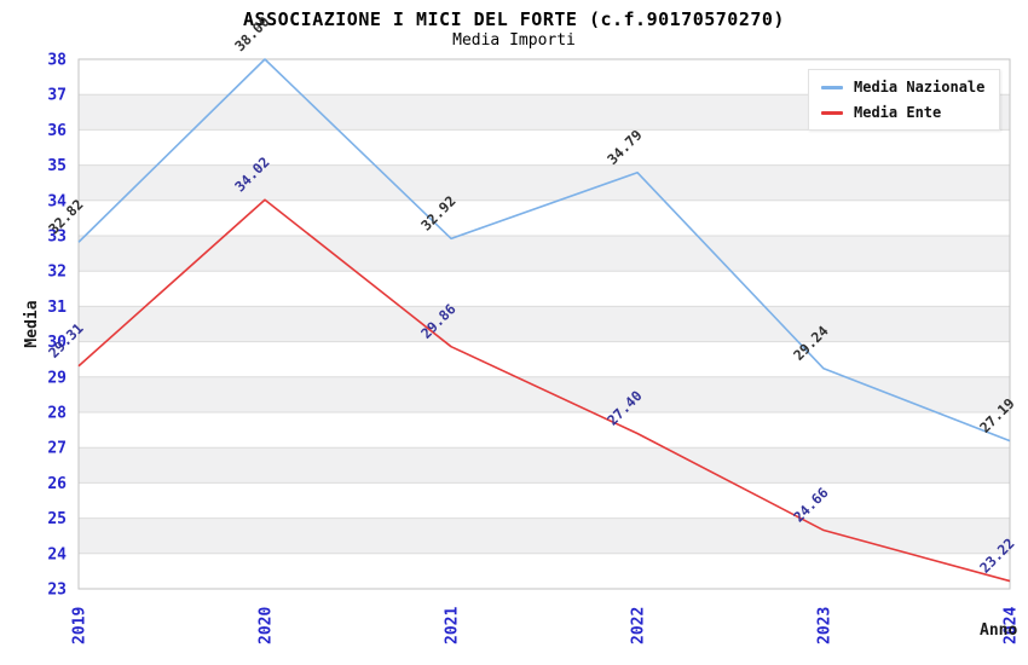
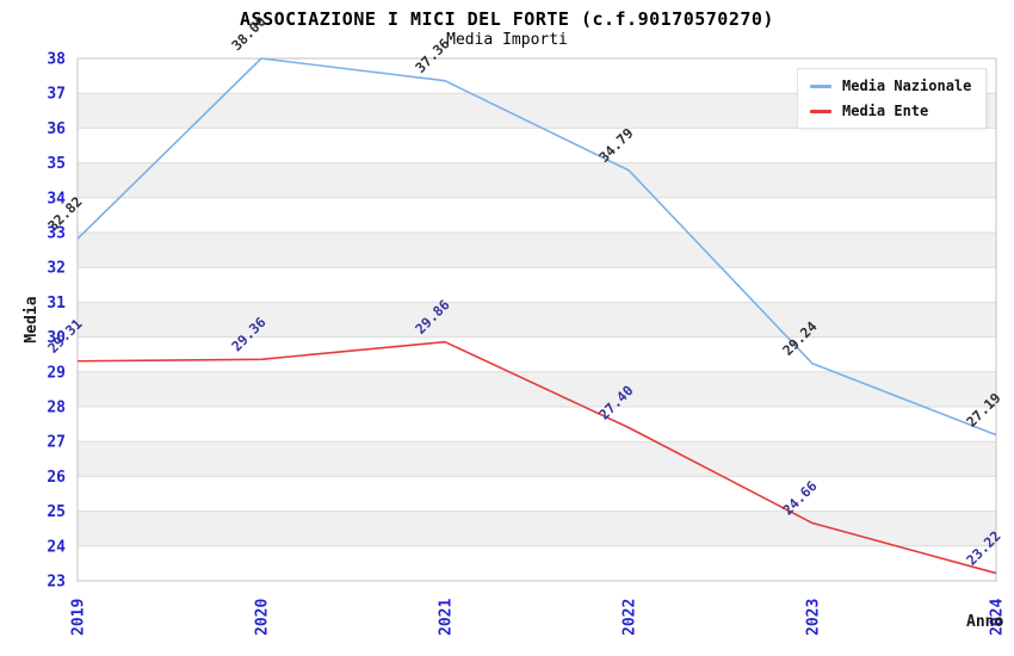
Media Ente/2020: 34.02 -> 29.36
Media Nazionale/2021: 32.92 -> 37.36
